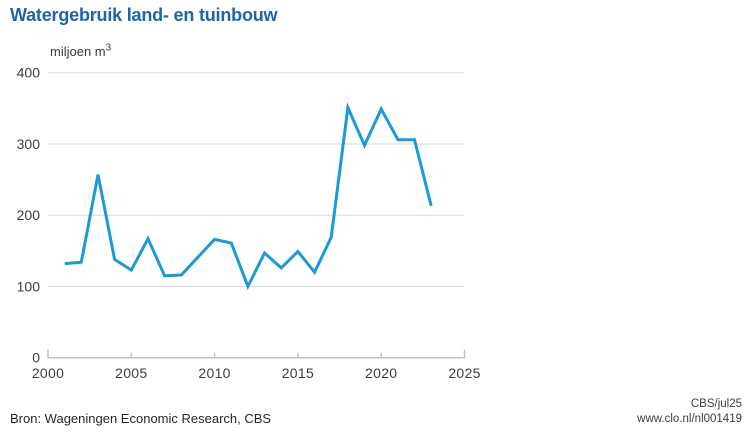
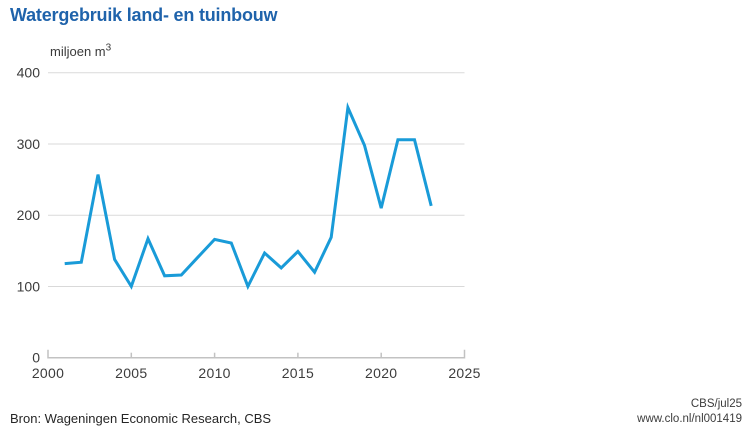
2005: 120 -> 100
2020: 350 -> 210
